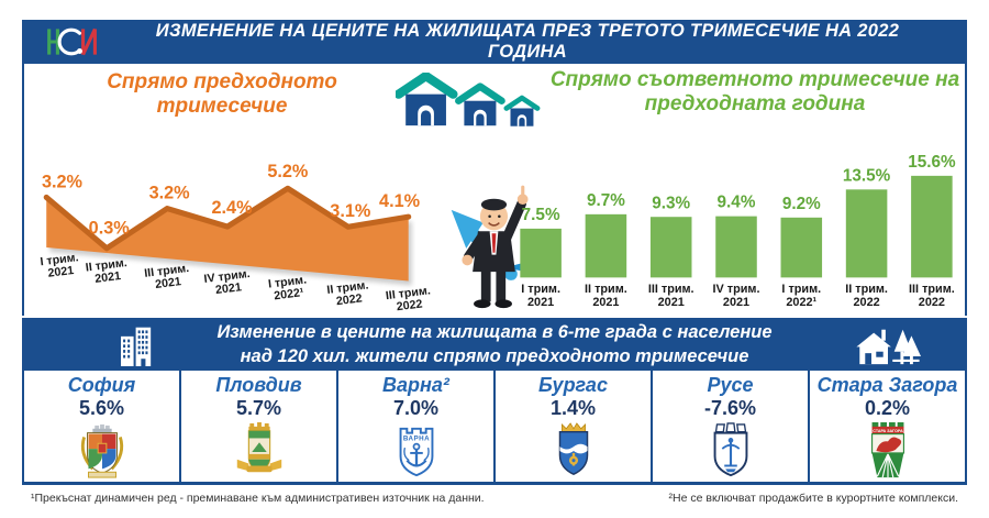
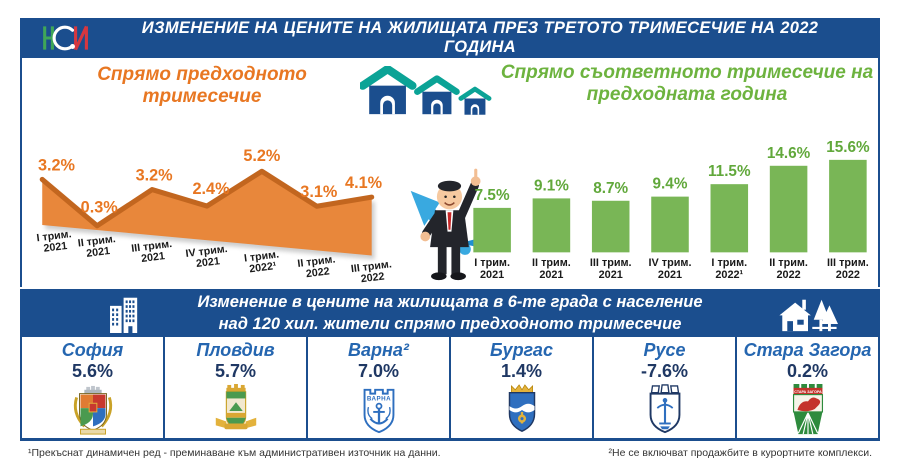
Спрямо съответното тримесечие на предходната година/II трим. 2021: 9.7% -> 9.1%
Спрямо съответното тримесечие на предходната година/III трим. 2021: 9.3% -> 8.7%
Спрямо съответното тримесечие на предходната година/I трим. 2022¹: 9.2% -> 11.5%
Спрямо съответното тримесечие на предходната година/II трим. 2022: 13.5% -> 14.6%
